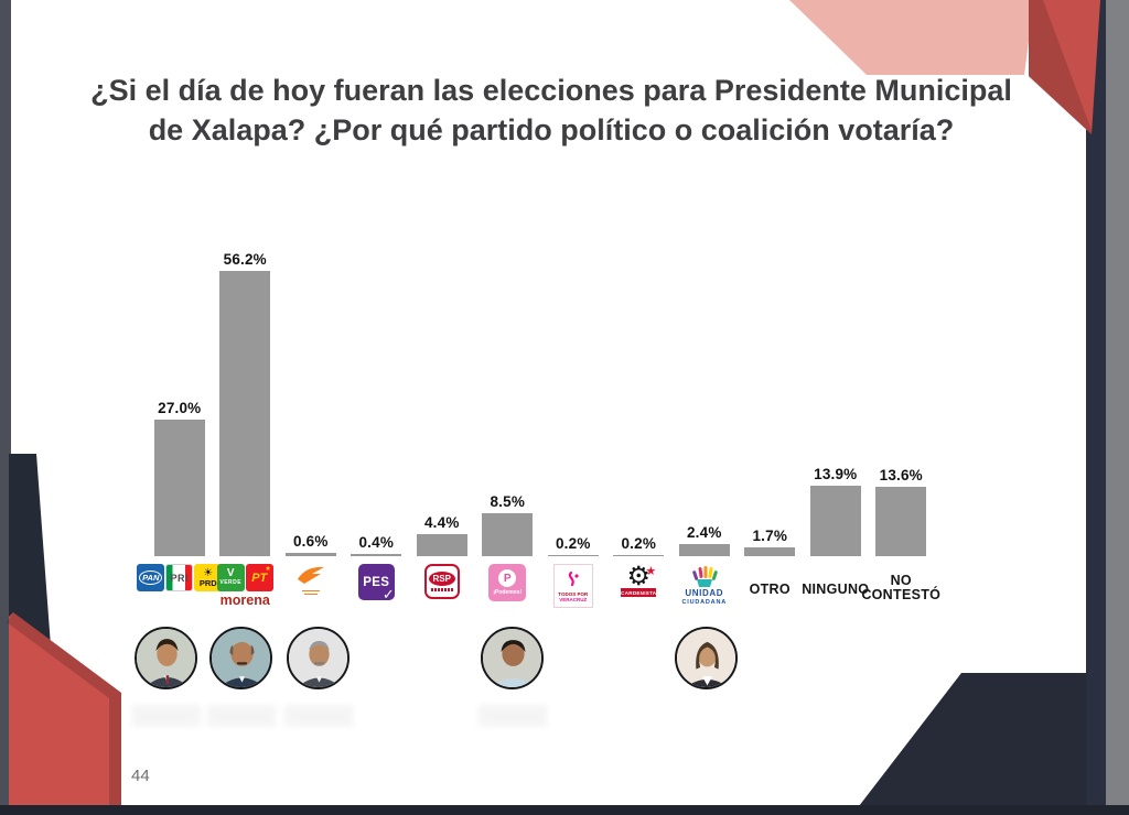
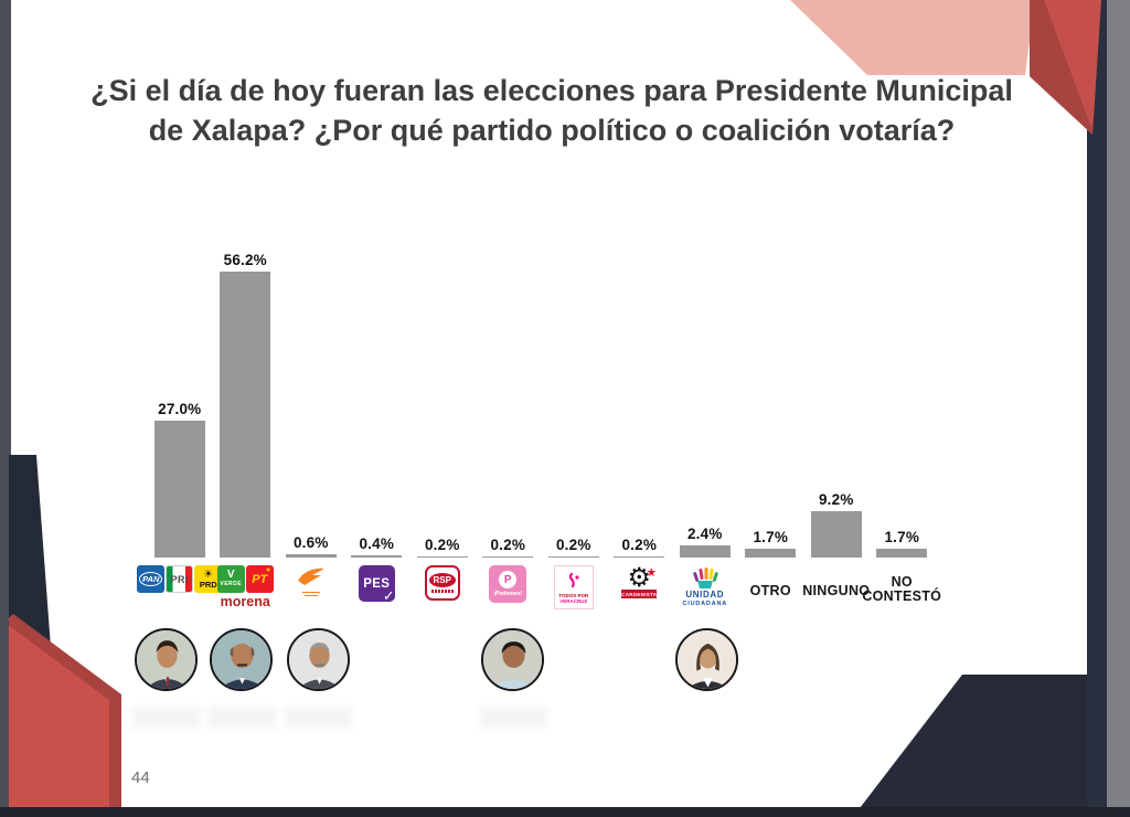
RSP: 4.4% -> 0.2%
¡Podemos!: 8.5% -> 0.2%
NINGUNO: 13.9% -> 9.2%
NO CONTESTÓ: 13.6% -> 1.7%
